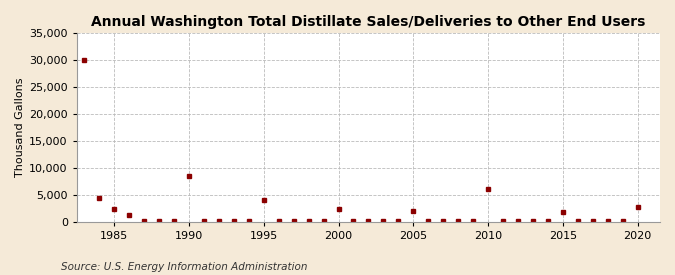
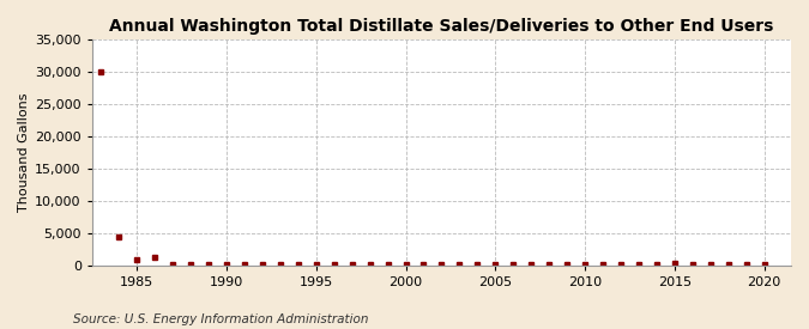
1985: 2,400 -> 800
1990: 8,400 -> 200
1995: 4,000 -> 200
2000: 2,400 -> 100
2005: 2,000 -> 100
2010: 6,000 -> 100
2015: 1,800 -> 300
2020: 2,800 -> 100
